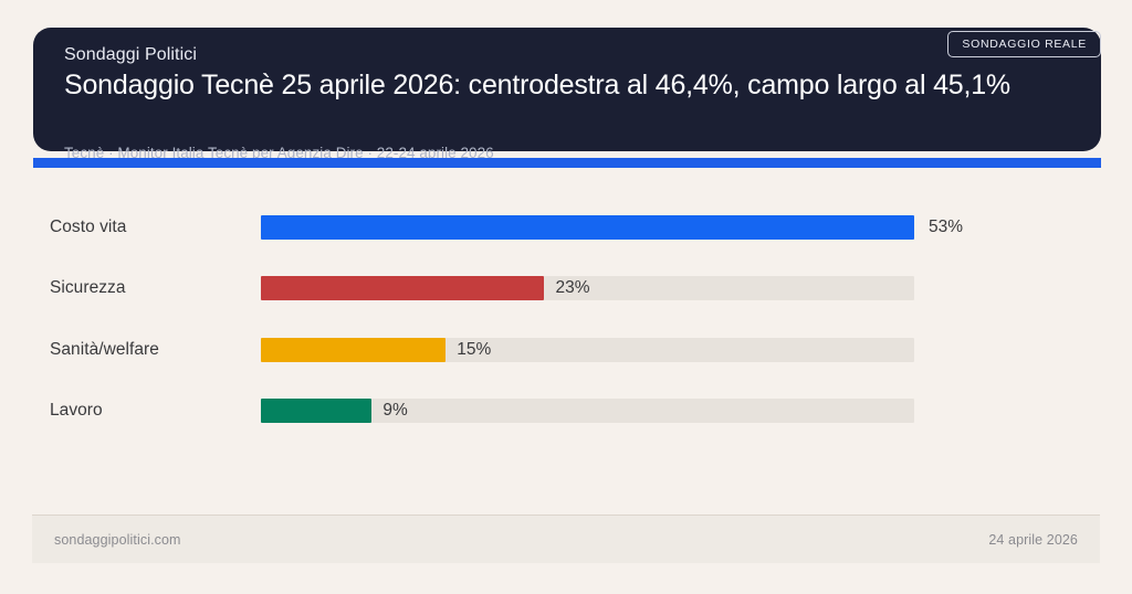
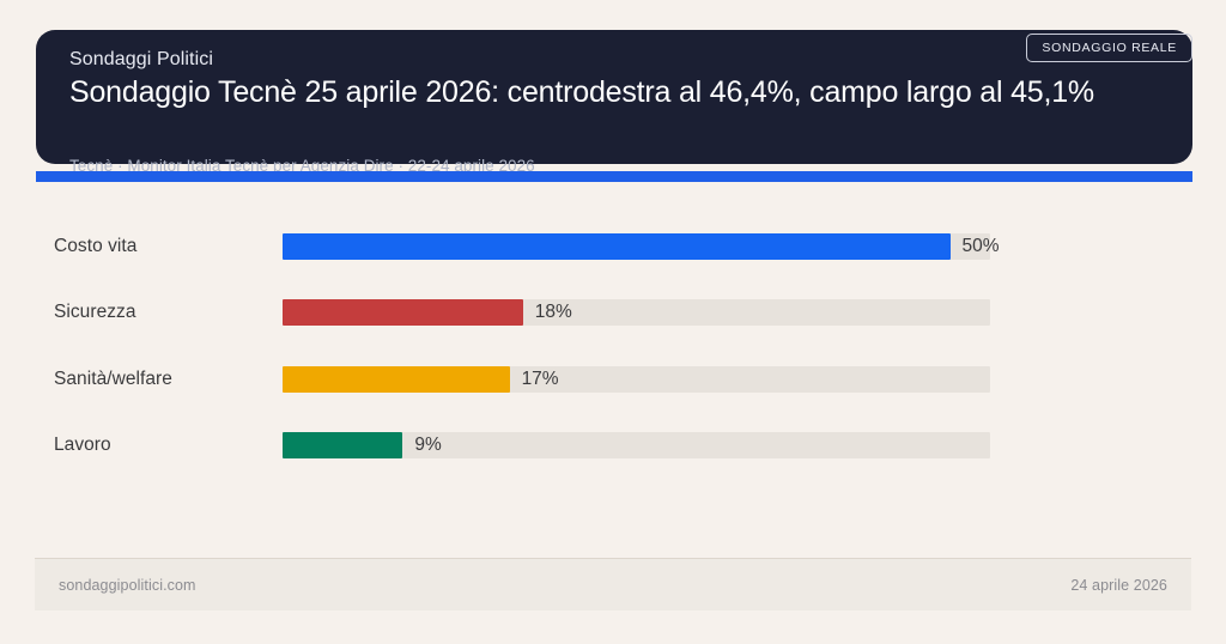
Costo vita: 53% -> 50%
Sicurezza: 23% -> 18%
Sanità/welfare: 15% -> 17%
